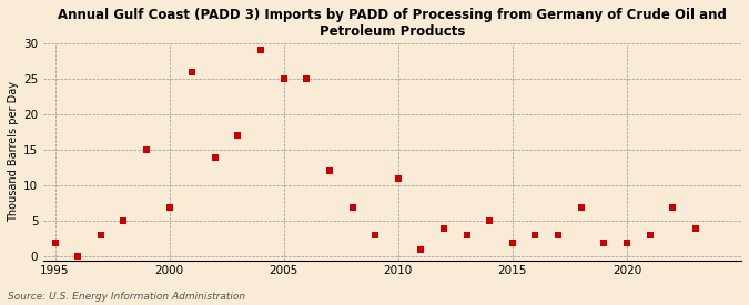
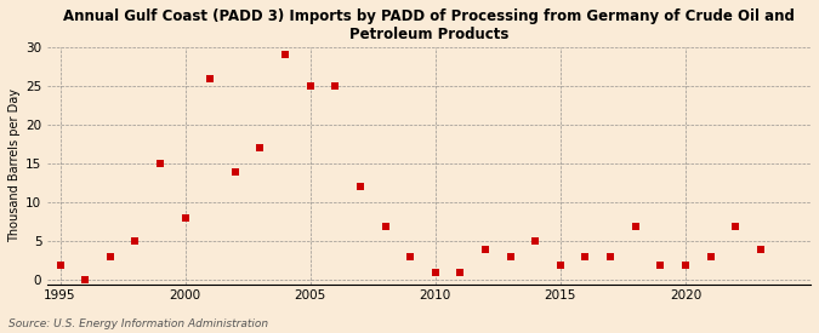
2000: 7 -> 8
2010: 11 -> 1
